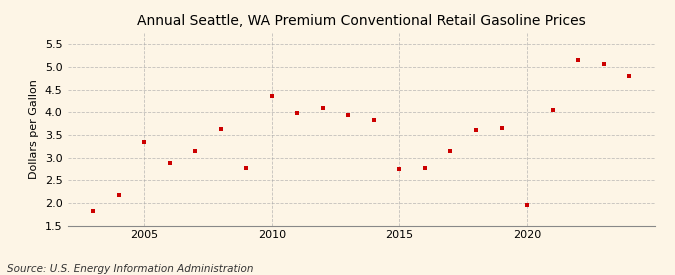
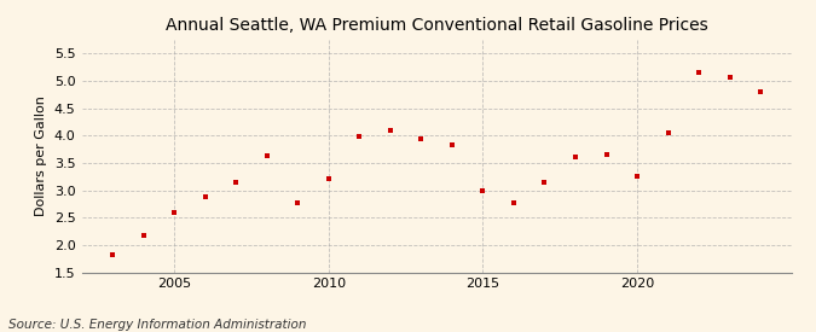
2005: 3.35 -> 2.60
2010: 4.35 -> 3.22
2015: 2.75 -> 3.00
2020: 1.95 -> 3.25
